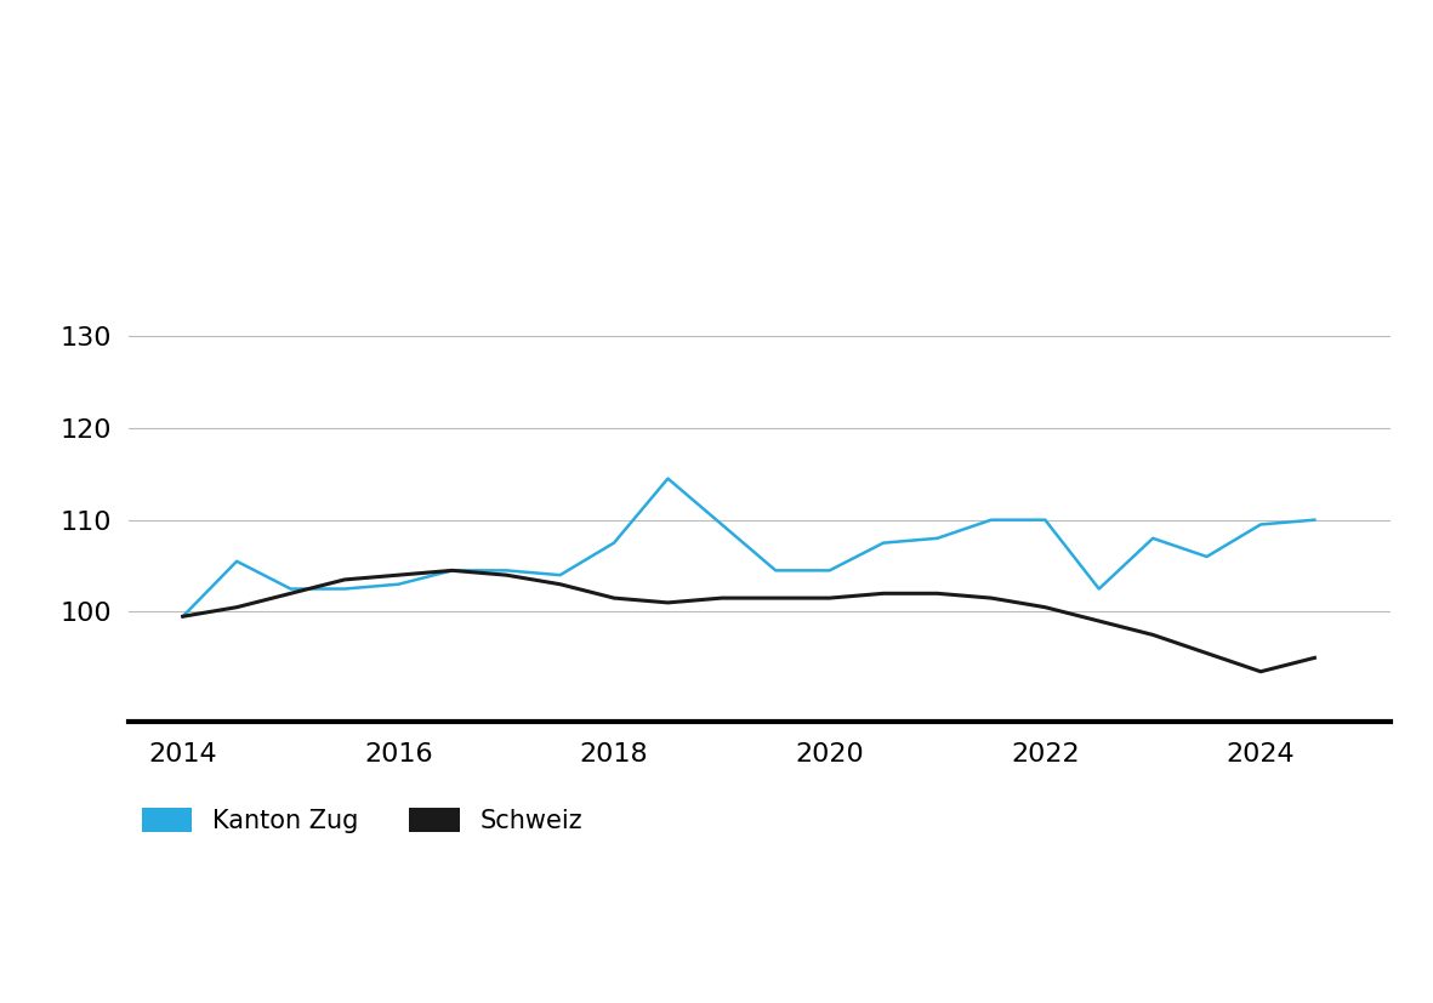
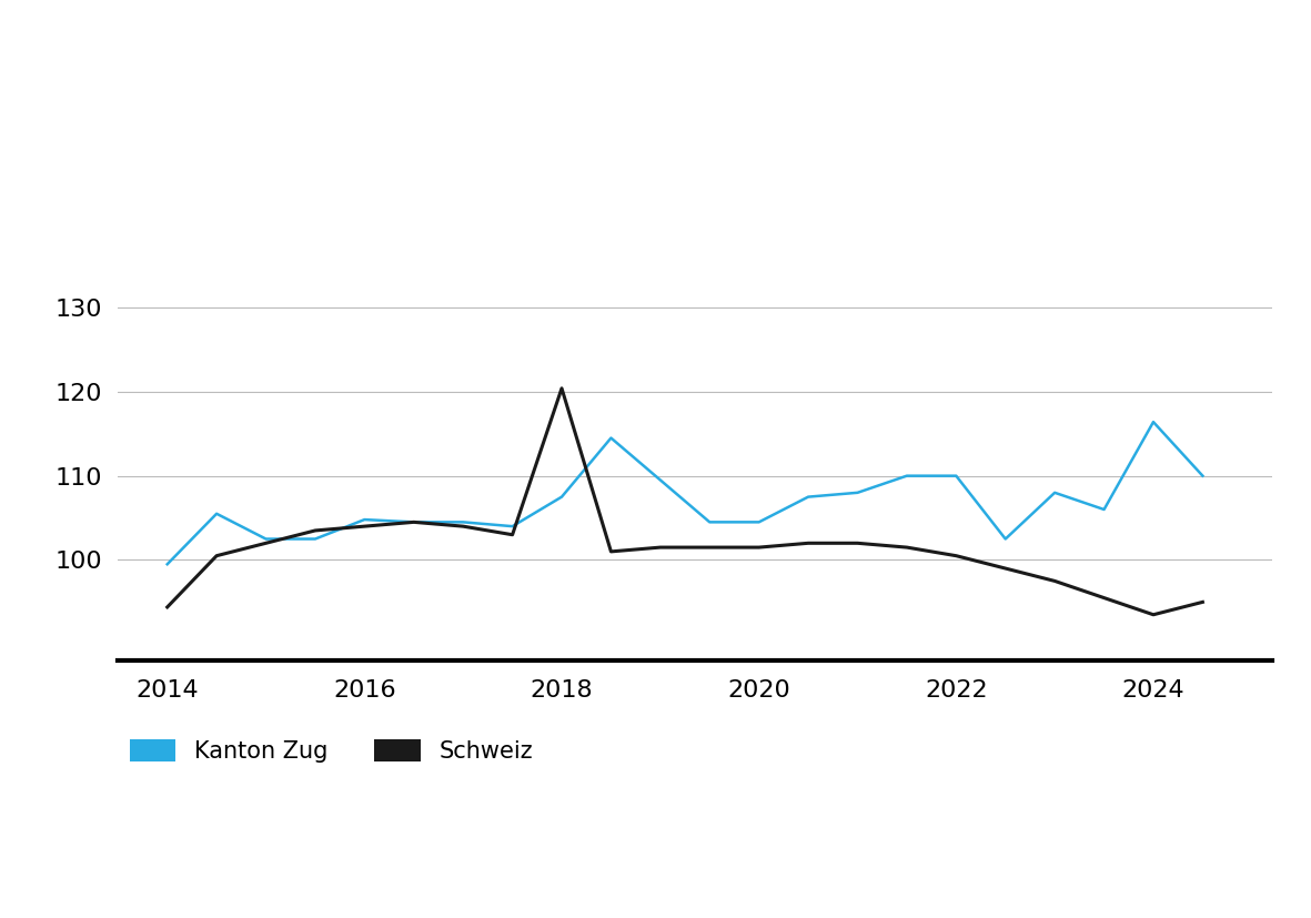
Schweiz/2014: 99.5 -> 94.4
Kanton Zug/2016: 103.0 -> 104.8
Schweiz/2018: 101.5 -> 120.4
Kanton Zug/2024: 109.5 -> 116.4
